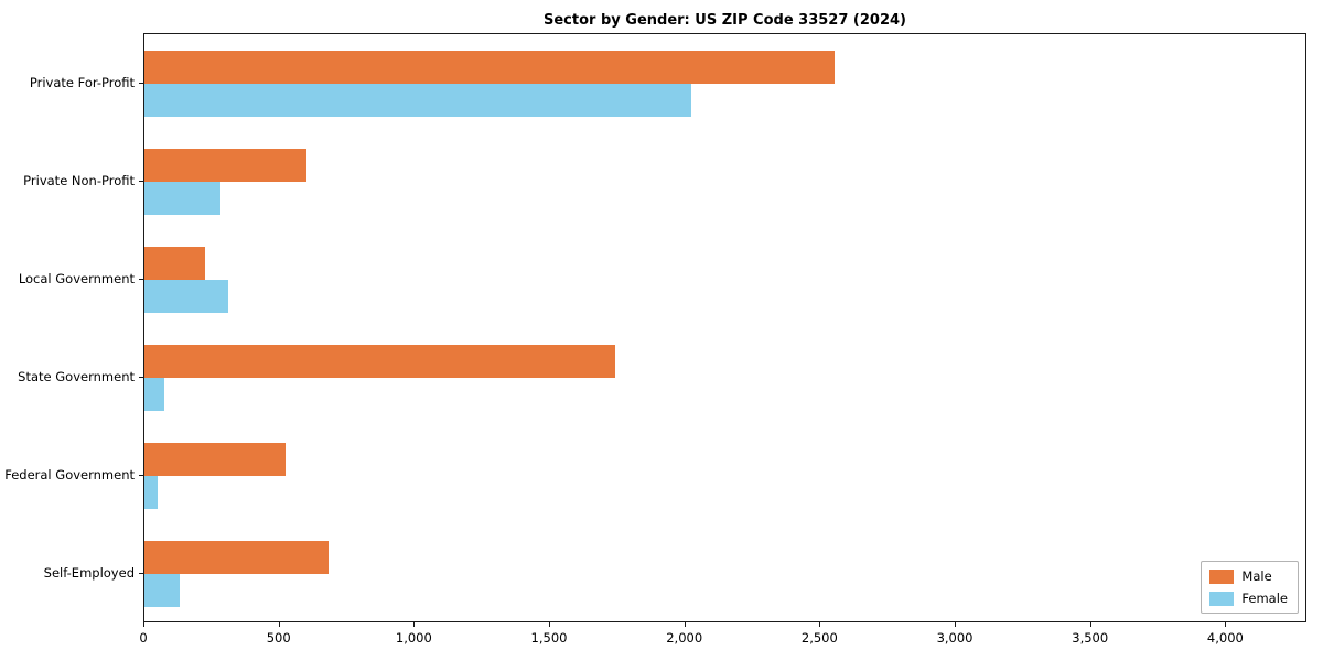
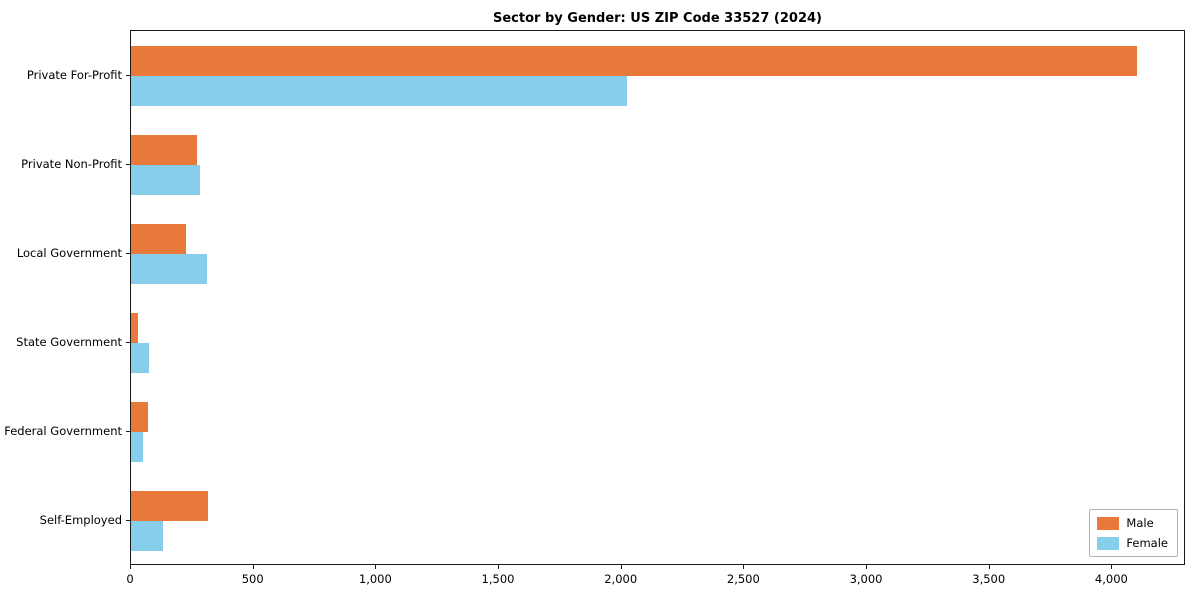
Male/Private For-Profit: 2550 -> 4100
Male/Private Non-Profit: 600 -> 270
Male/State Government: 1740 -> 30
Male/Federal Government: 520 -> 70
Male/Self-Employed: 680 -> 320
